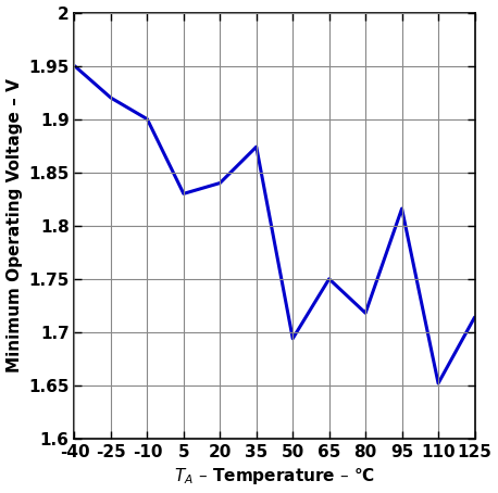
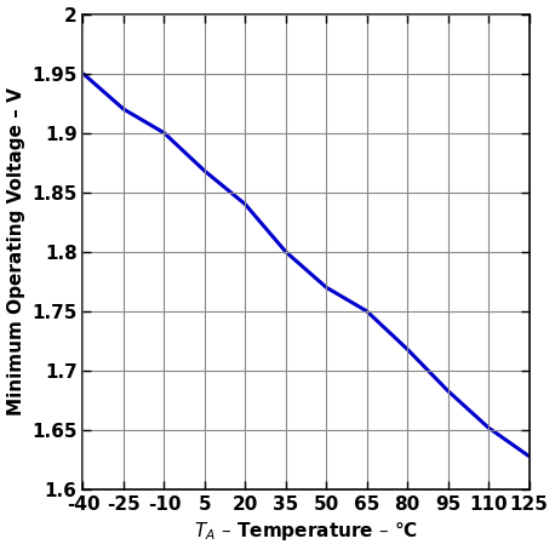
5: 1.830 -> 1.868
35: 1.874 -> 1.800
50: 1.694 -> 1.770
95: 1.816 -> 1.683
125: 1.714 -> 1.628
